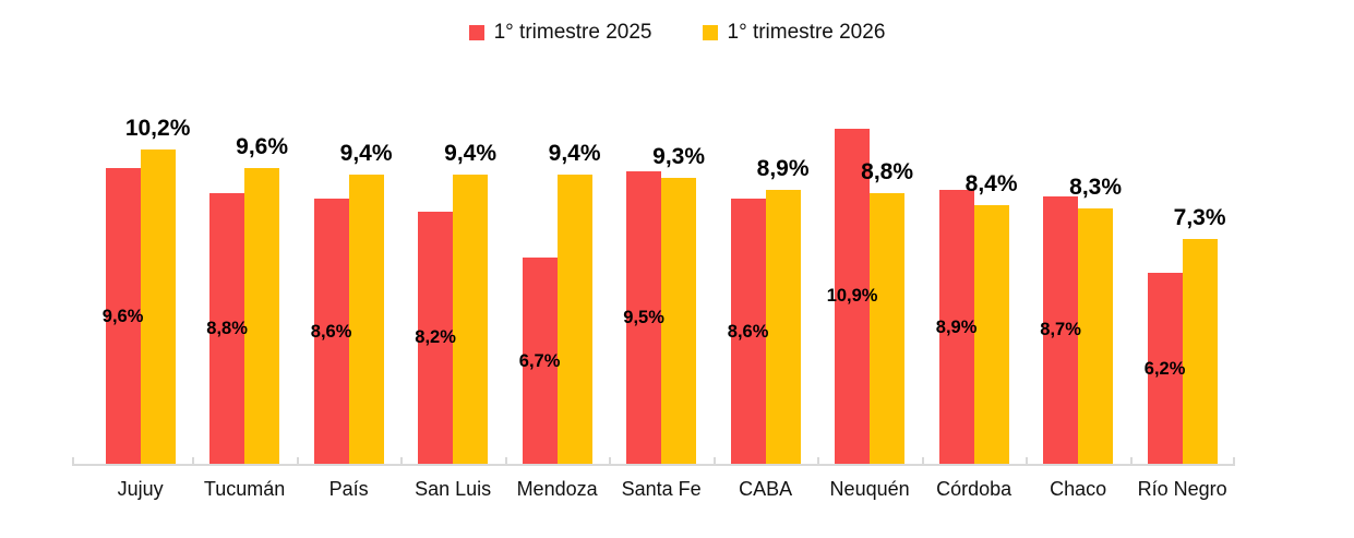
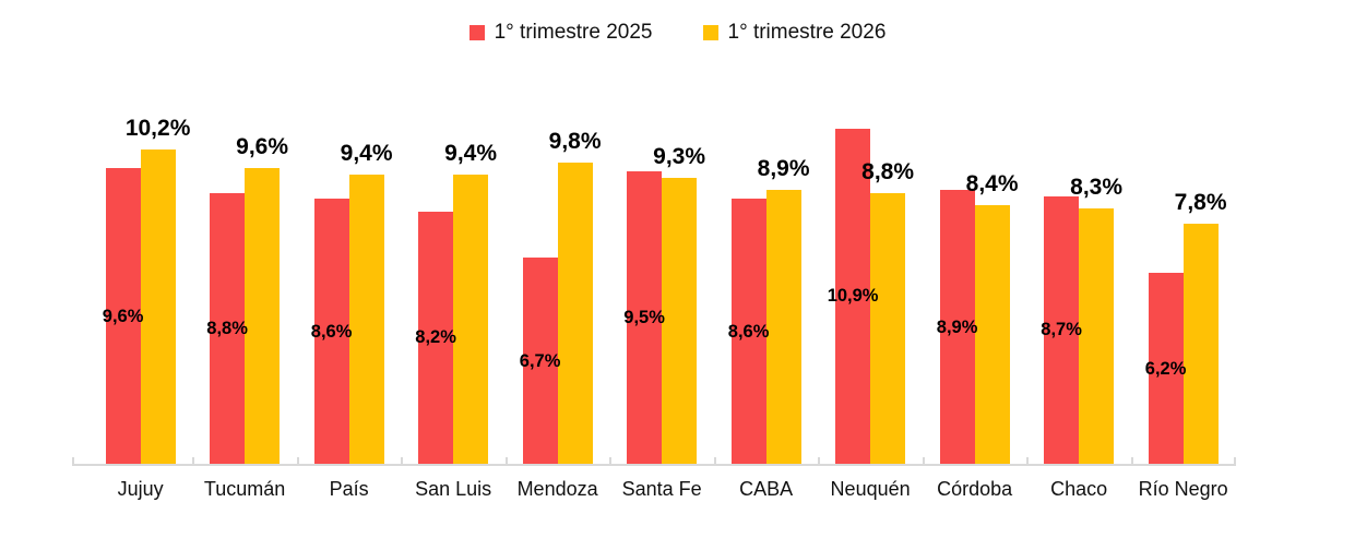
1° trimestre 2026/Mendoza: 9,4% -> 9,8%
1° trimestre 2026/Río Negro: 7,3% -> 7,8%
